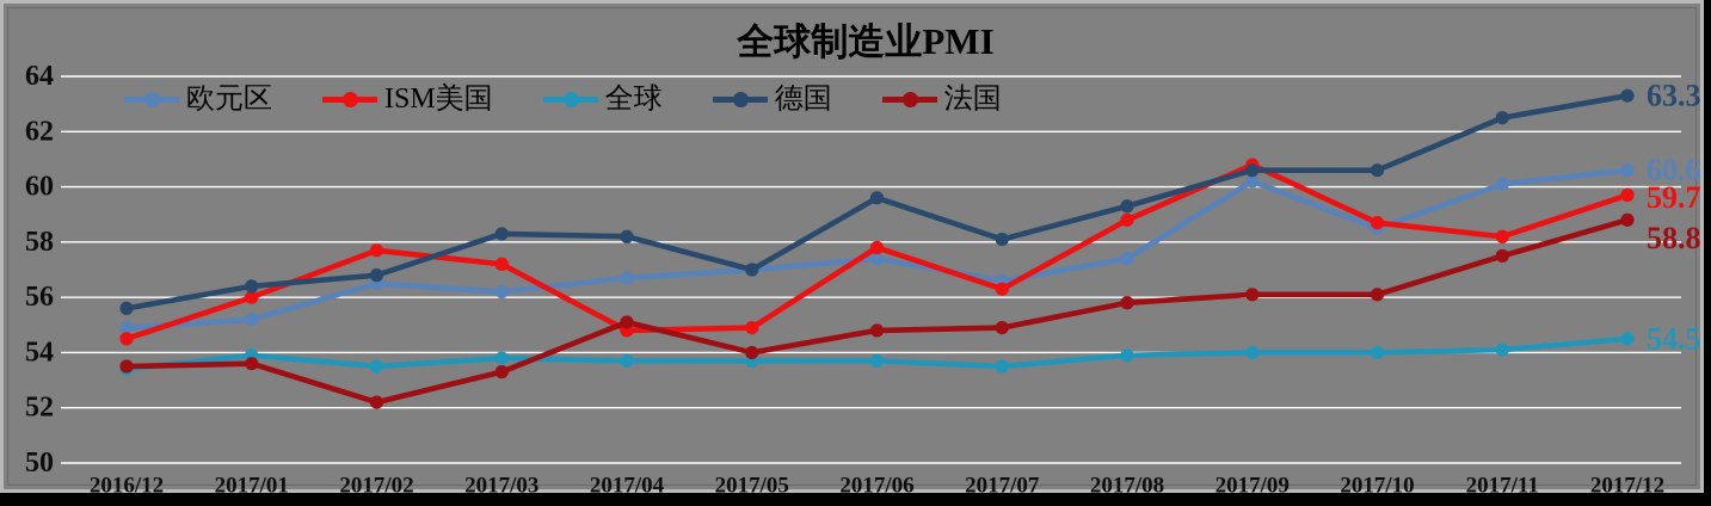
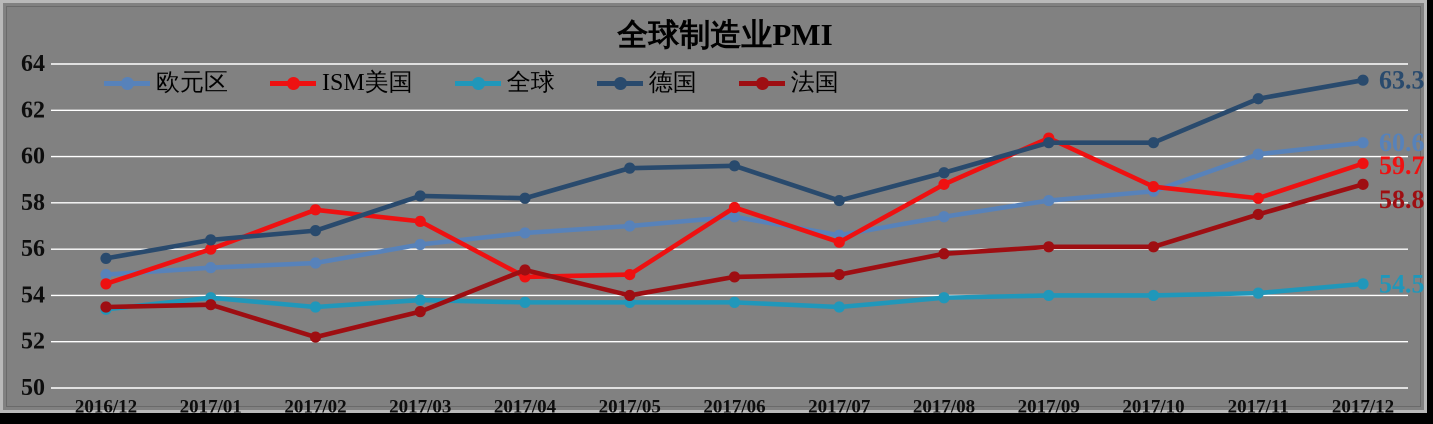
欧元区/2017/02: 56.5 -> 55.4
德国/2017/05: 57.0 -> 59.5
欧元区/2017/09: 60.2 -> 58.1
